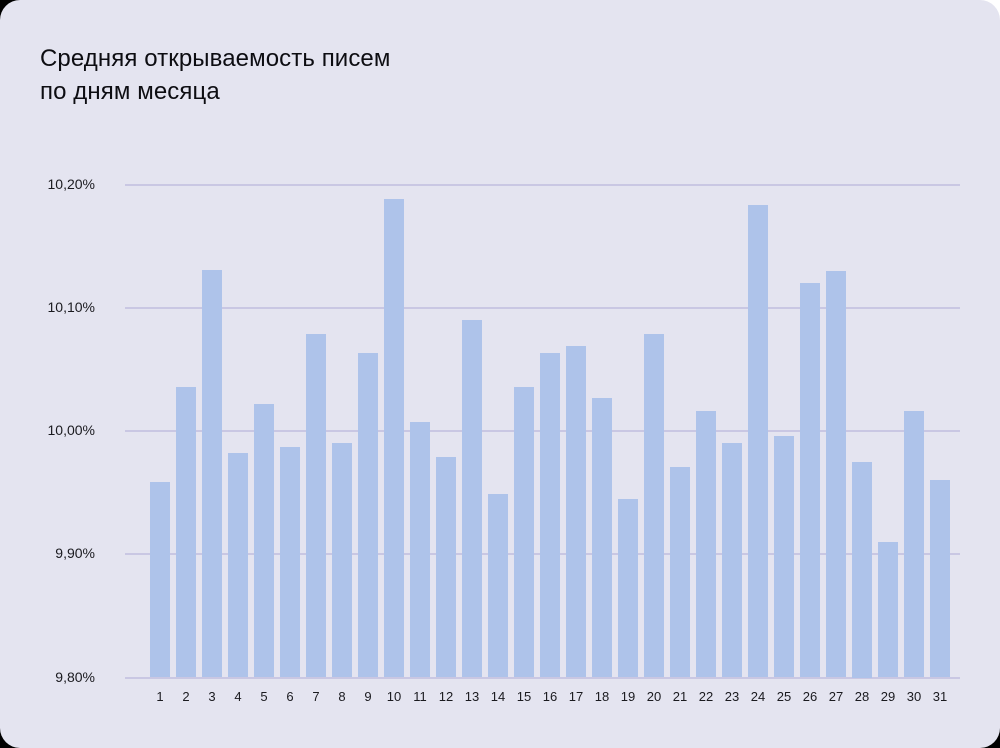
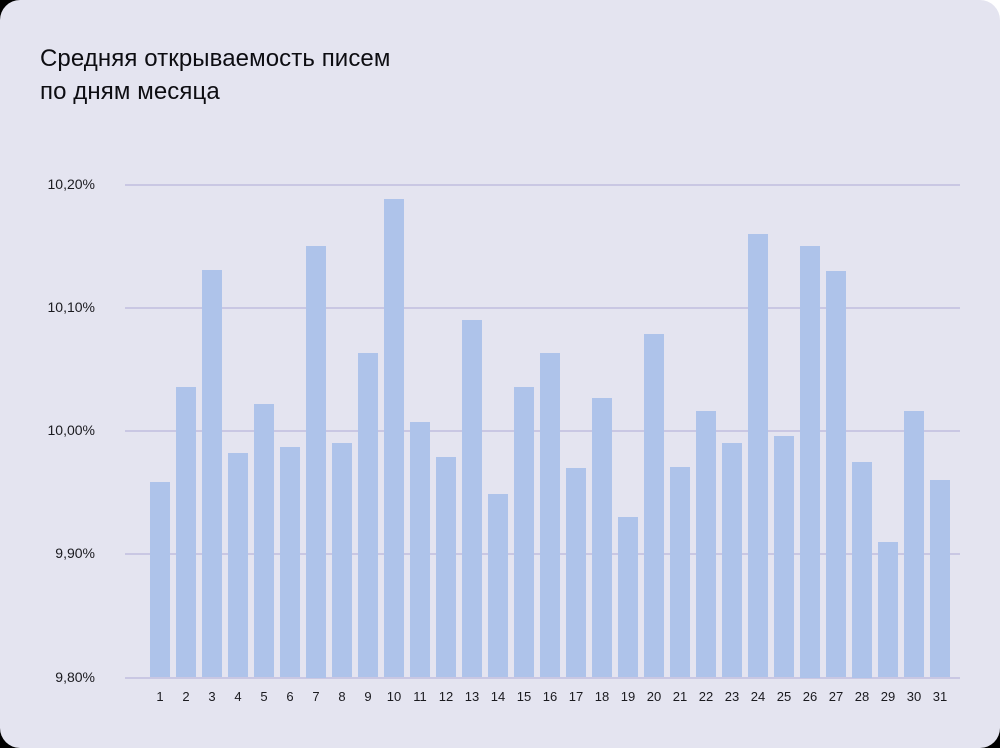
7: 10,08% -> 10,15%
17: 10,07% -> 9,97%
19: 9,95% -> 9,93%
24: 10,18% -> 10,16%
26: 10,12% -> 10,15%
